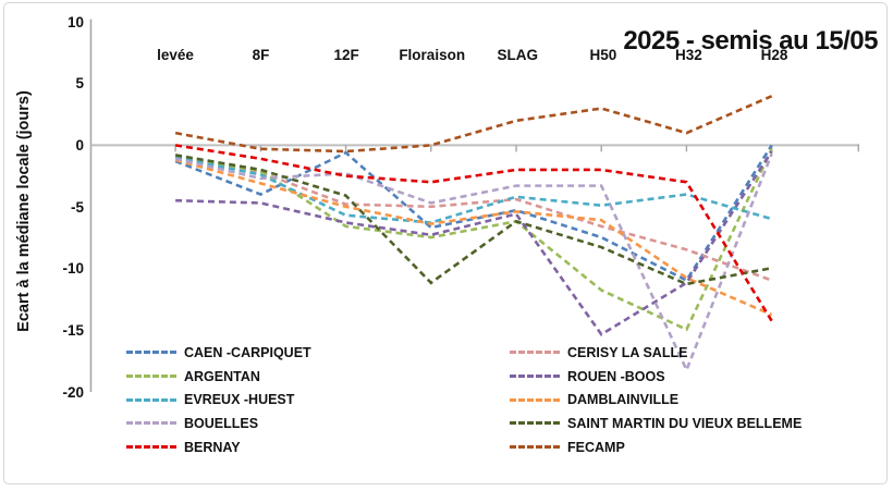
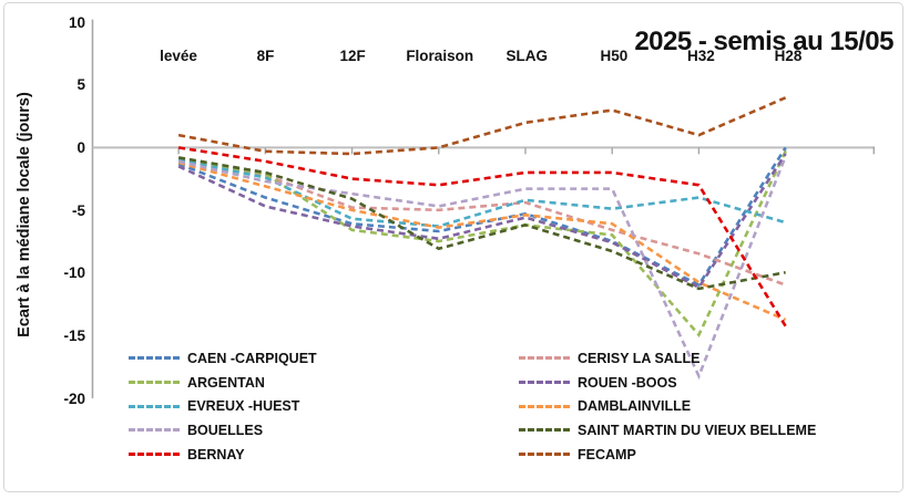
ROUEN -BOOS/levée: -4.5 -> -1.5
CAEN -CARPIQUET/12F: -0.6 -> -6.1
BOUELLES/12F: -2.3 -> -3.7
SAINT MARTIN DU VIEUX BELLEME/Floraison: -11.2 -> -8.1
ARGENTAN/H50: -11.8 -> -7.0
ROUEN -BOOS/H50: -15.4 -> -7.6
